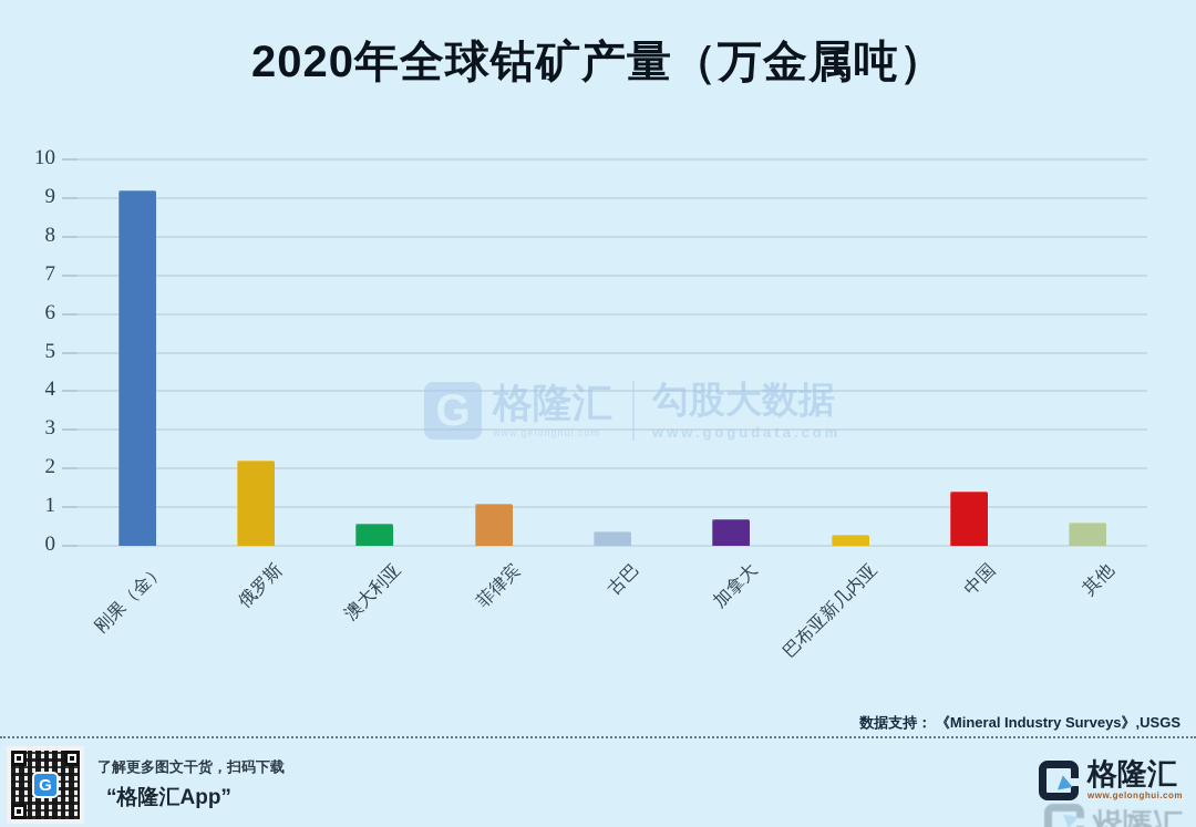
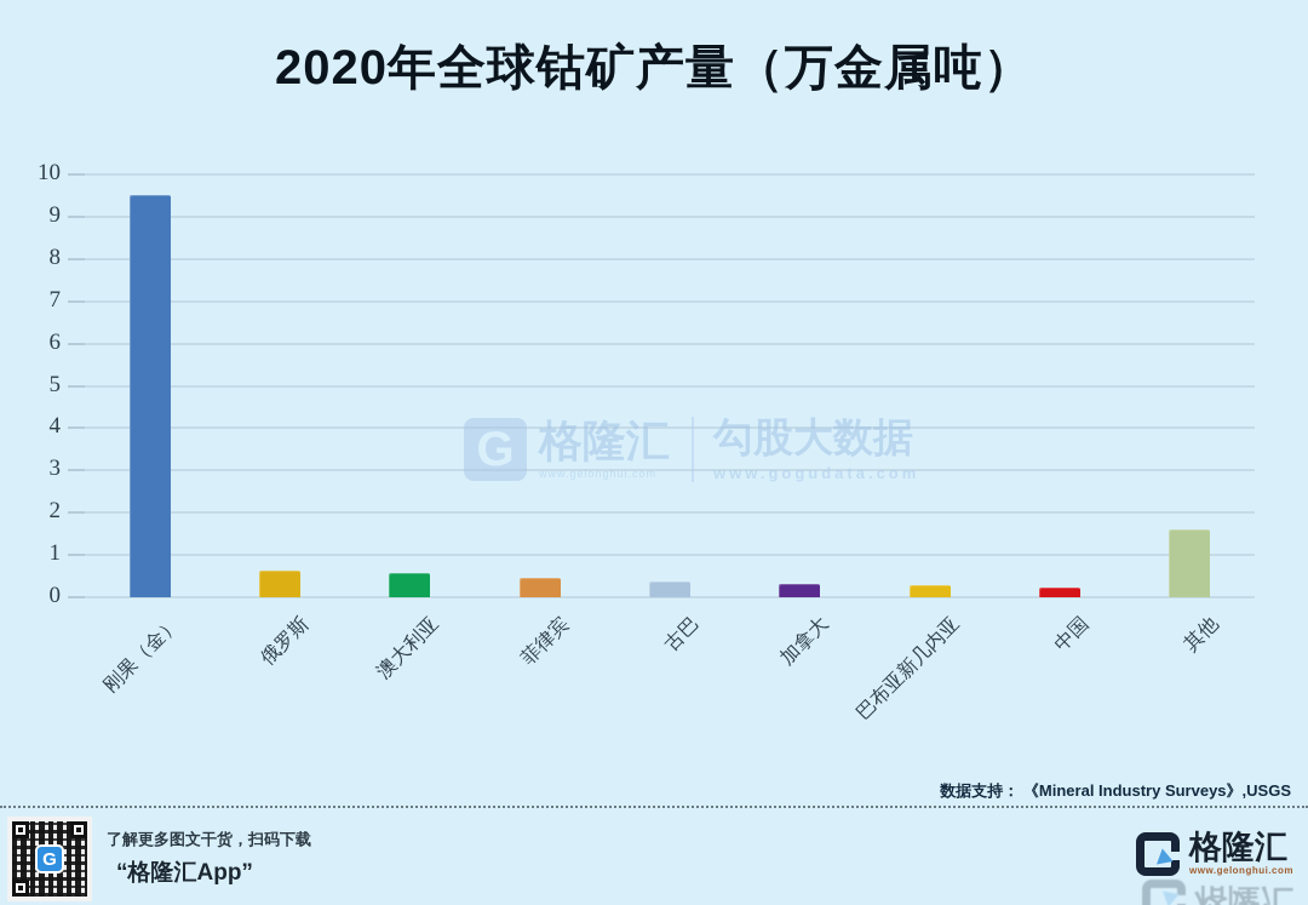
刚果（金）: 9.2 -> 9.5
俄罗斯: 2.2 -> 0.6
菲律宾: 1.1 -> 0.5
加拿大: 0.7 -> 0.3
中国: 1.4 -> 0.2
其他: 0.6 -> 1.6
